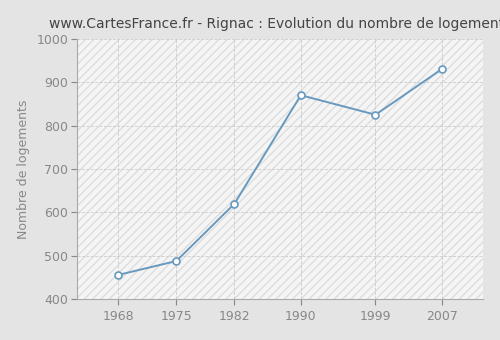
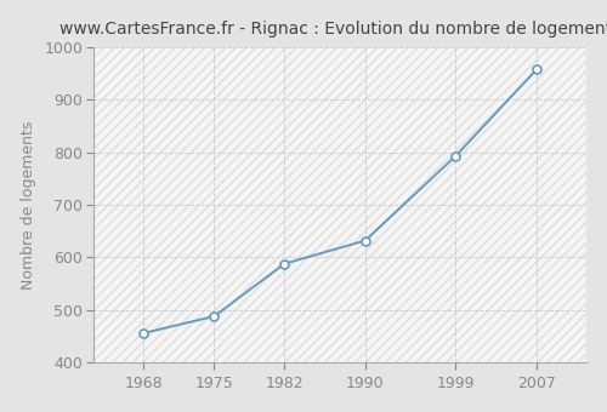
1982: 620 -> 588
1990: 870 -> 632
1999: 825 -> 793
2007: 930 -> 957
